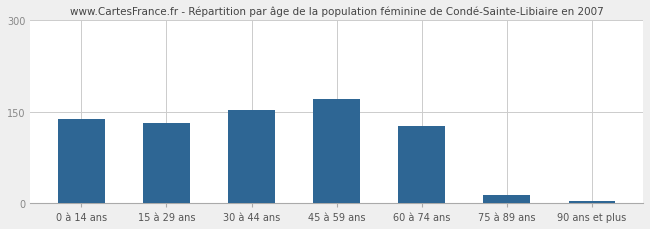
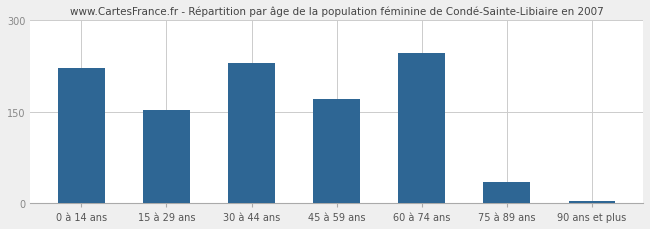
0 à 14 ans: 138 -> 222
15 à 29 ans: 131 -> 152
30 à 44 ans: 152 -> 230
60 à 74 ans: 127 -> 246
75 à 89 ans: 13 -> 34
